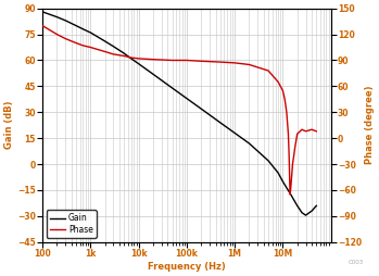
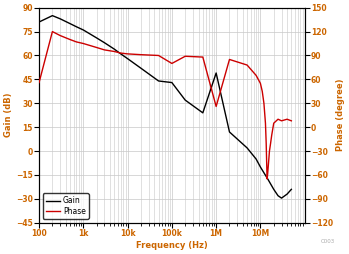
Gain/100: 88 -> 81
Phase/100: 130 -> 56
Gain/100k: 38 -> 43
Phase/100k: 90 -> 80
Gain/1M: 18 -> 49
Phase/1M: 87 -> 26
